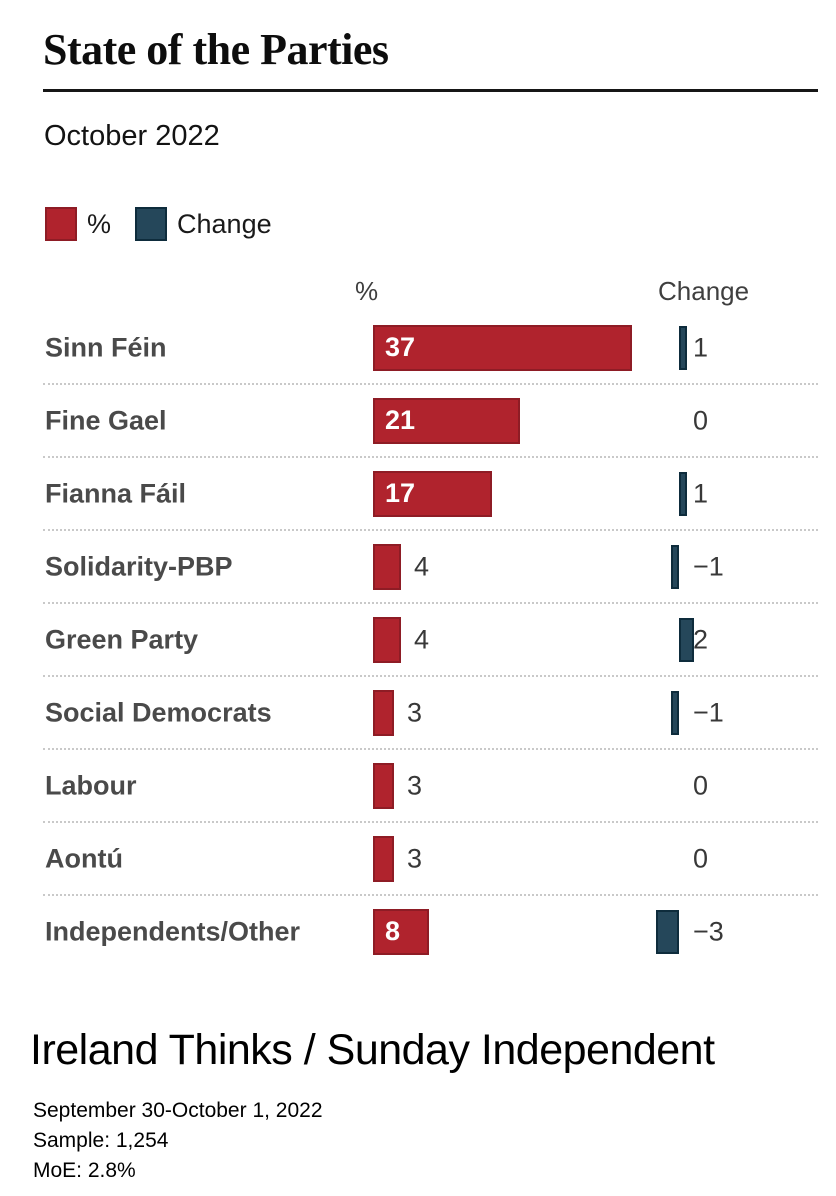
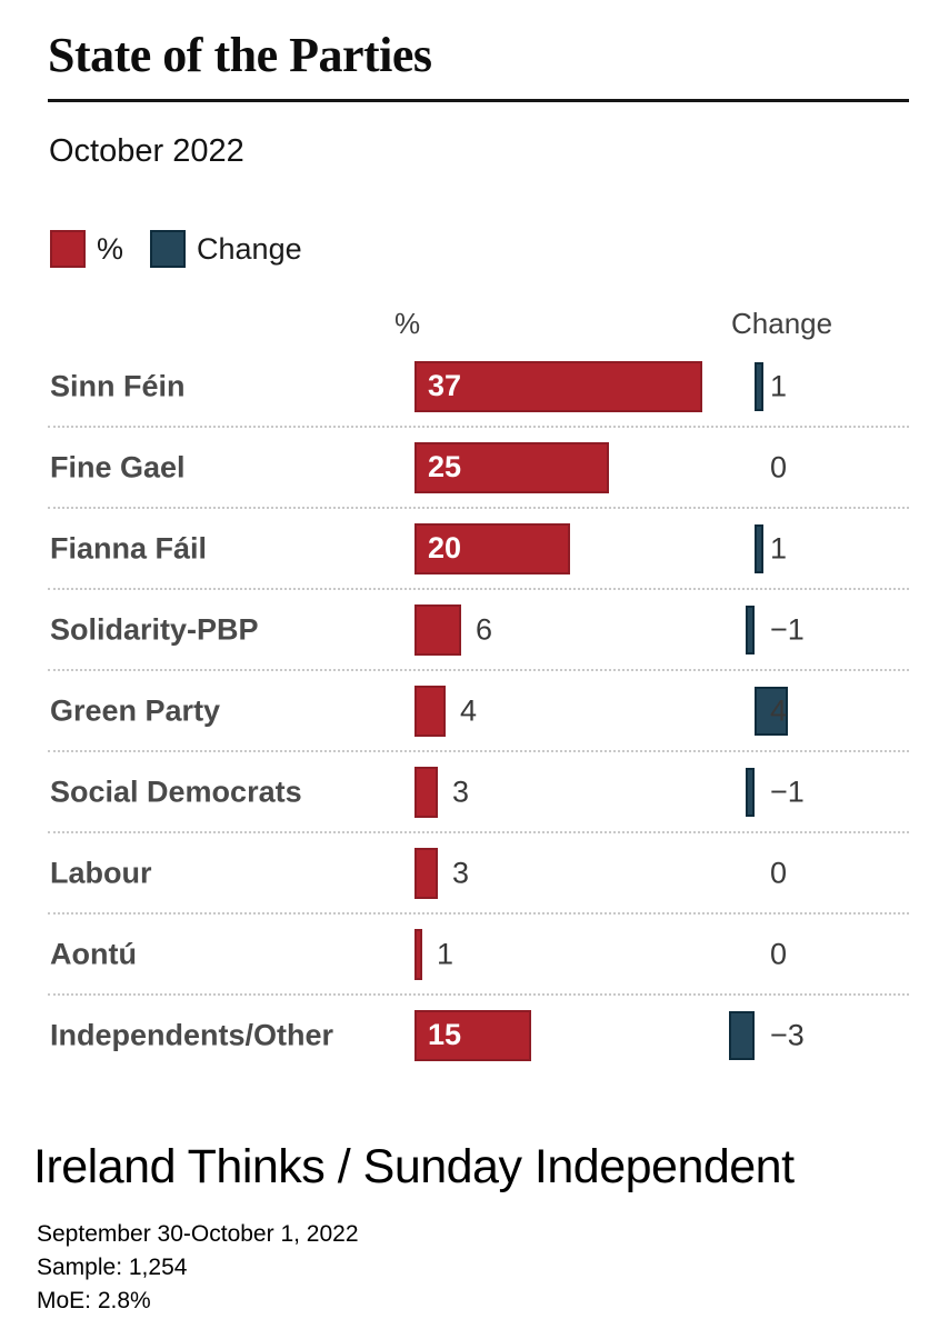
%/Fine Gael: 21 -> 25
%/Fianna Fáil: 17 -> 20
%/Solidarity-PBP: 4 -> 6
Change/Green Party: 2 -> 4
%/Aontú: 3 -> 1
%/Independents/Other: 8 -> 15
